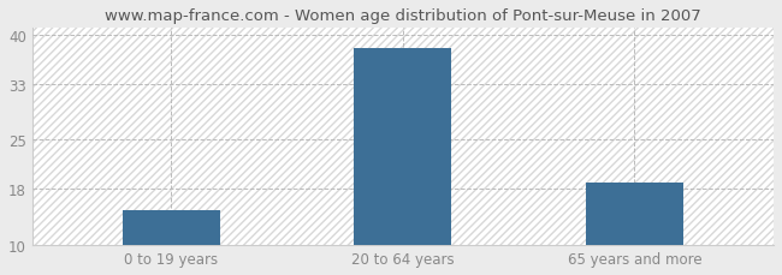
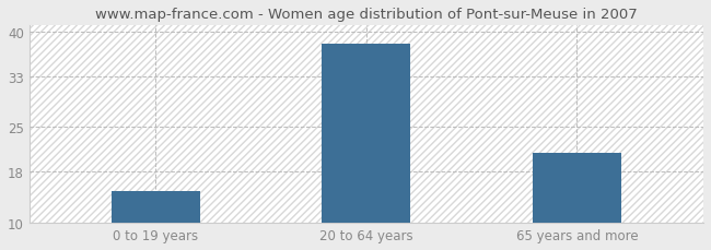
65 years and more: 19 -> 21
